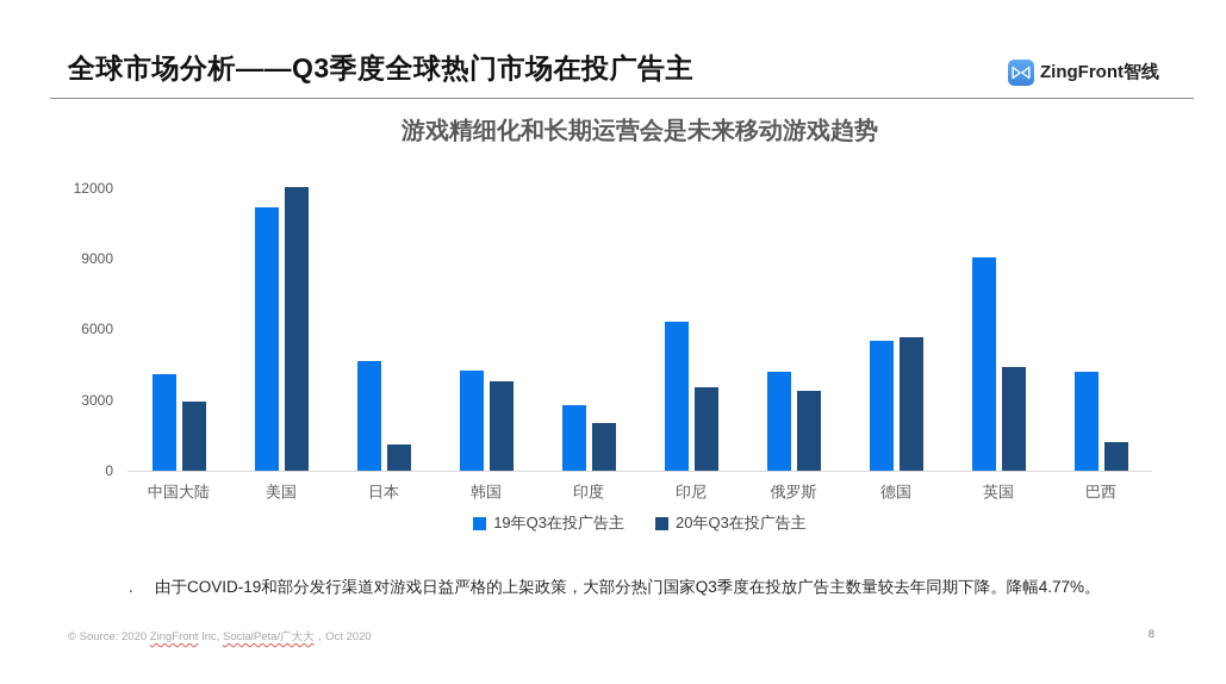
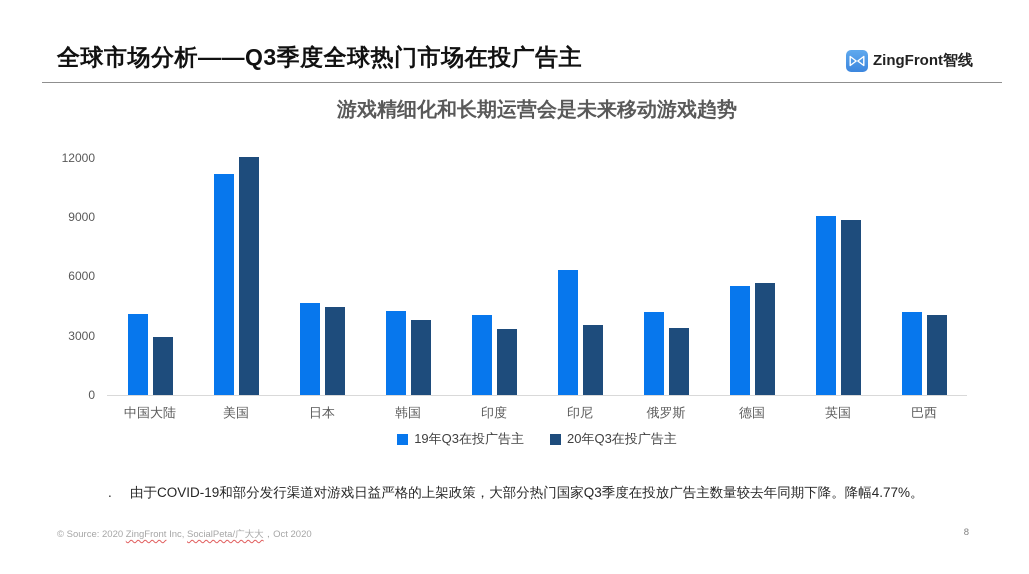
20年Q3在投广告主/日本: 1100 -> 4400
19年Q3在投广告主/印度: 2800 -> 4000
20年Q3在投广告主/印度: 2000 -> 3400
20年Q3在投广告主/英国: 4400 -> 8800
20年Q3在投广告主/巴西: 1200 -> 4000
